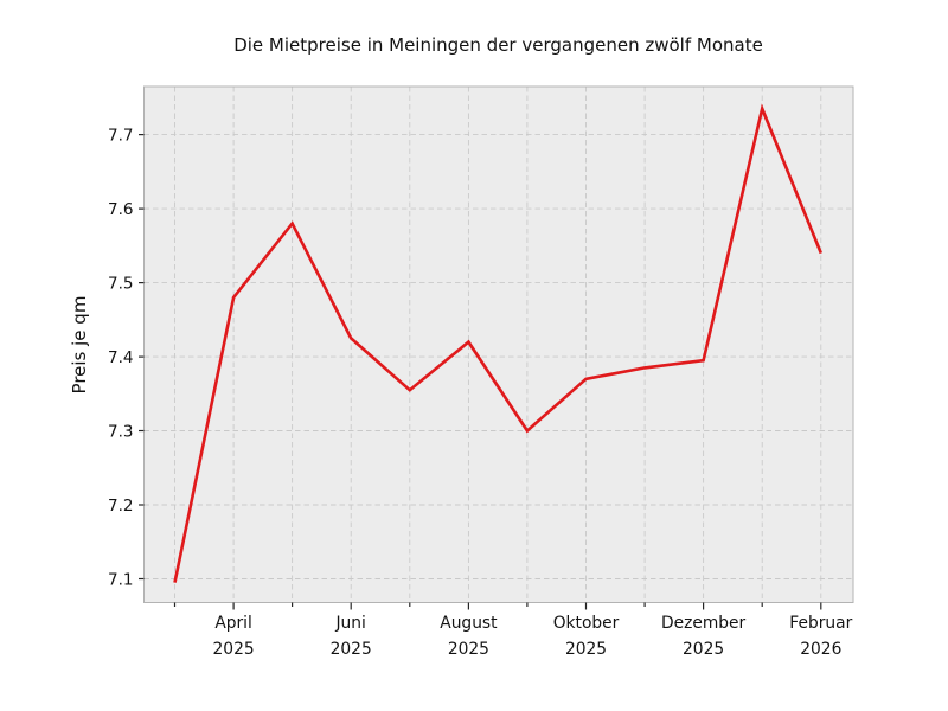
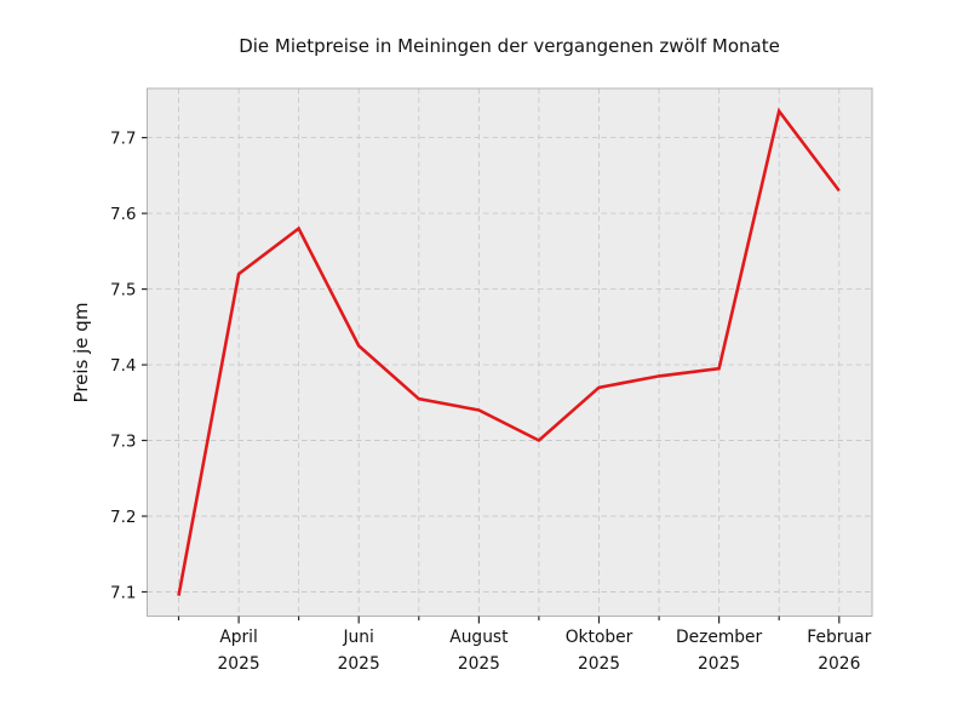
April 2025: 7.48 -> 7.52
August 2025: 7.42 -> 7.34
Februar 2026: 7.54 -> 7.63
